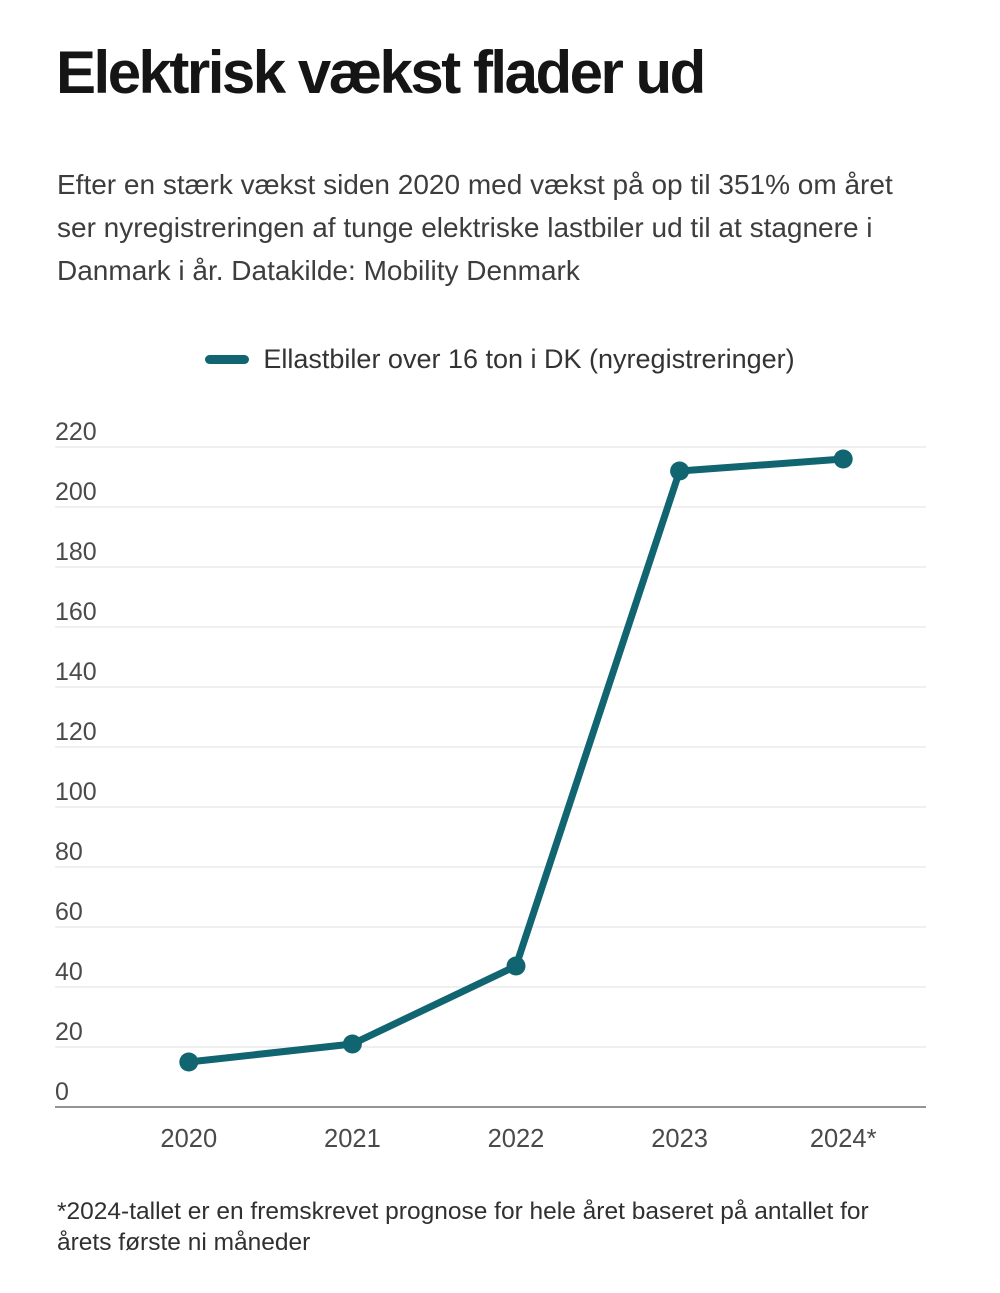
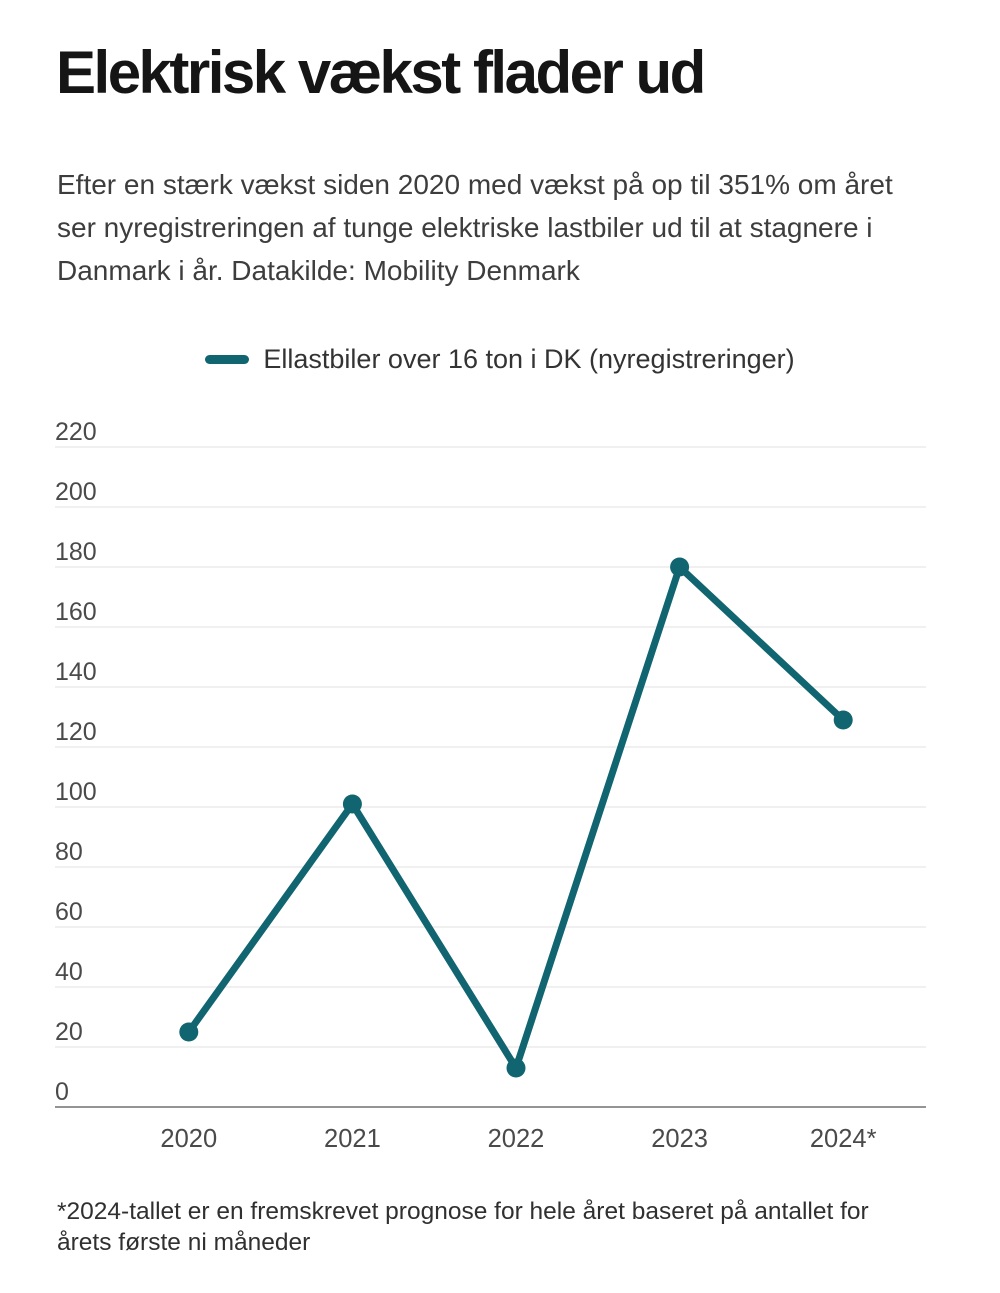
2020: 15 -> 25
2021: 21 -> 101
2022: 47 -> 13
2023: 212 -> 180
2024*: 216 -> 129
